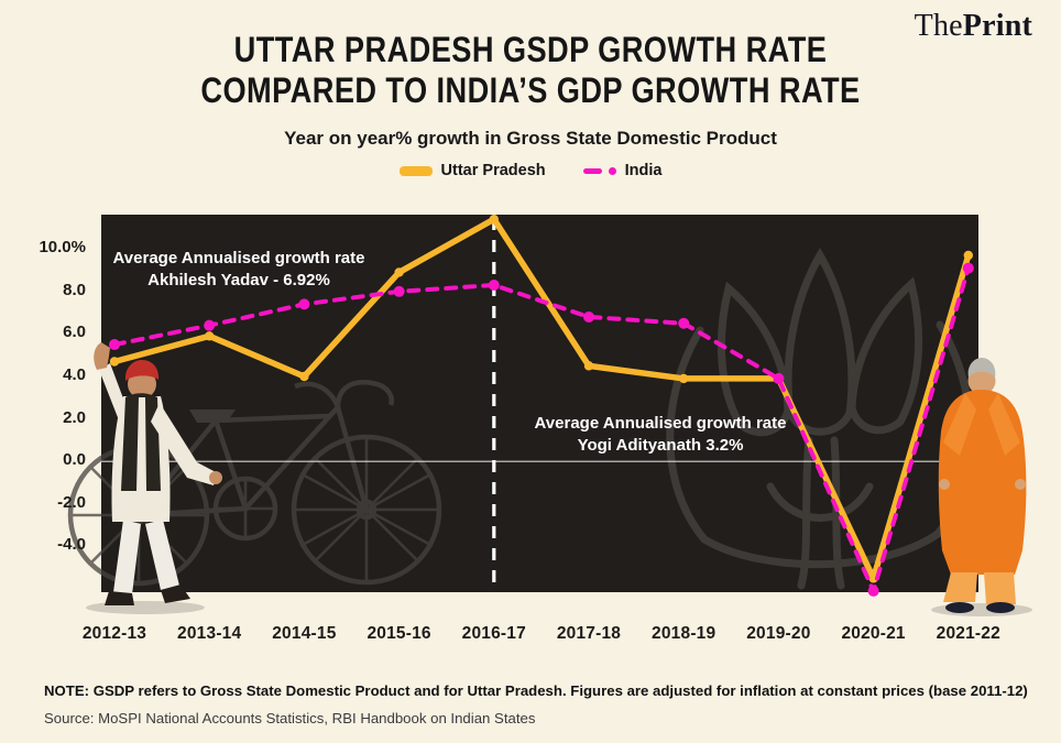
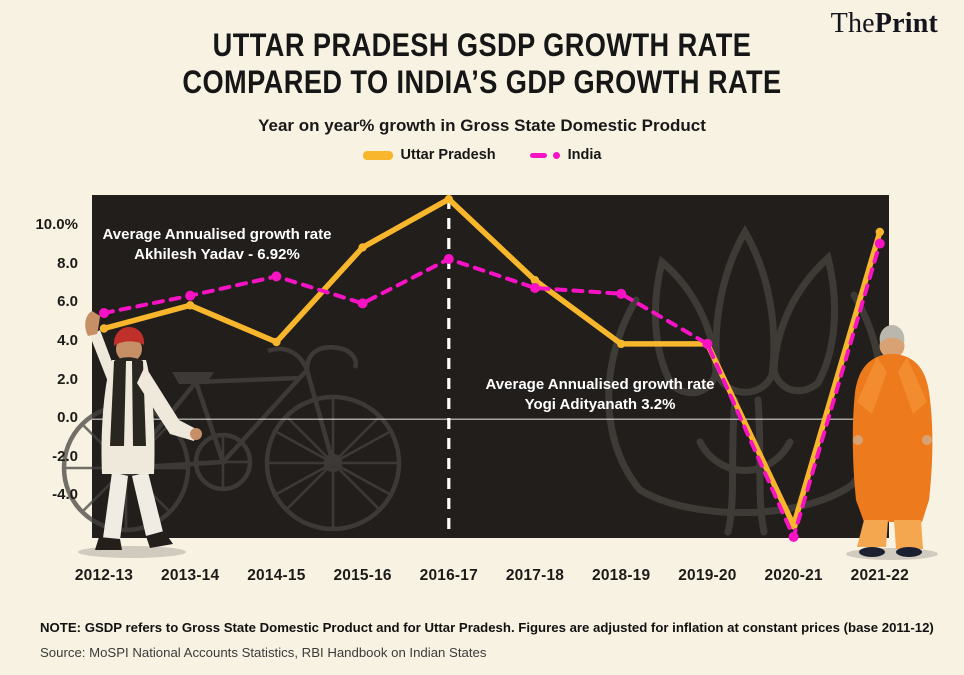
India/2015-16: 8.0% -> 6.0%
Uttar Pradesh/2017-18: 4.5% -> 7.2%
